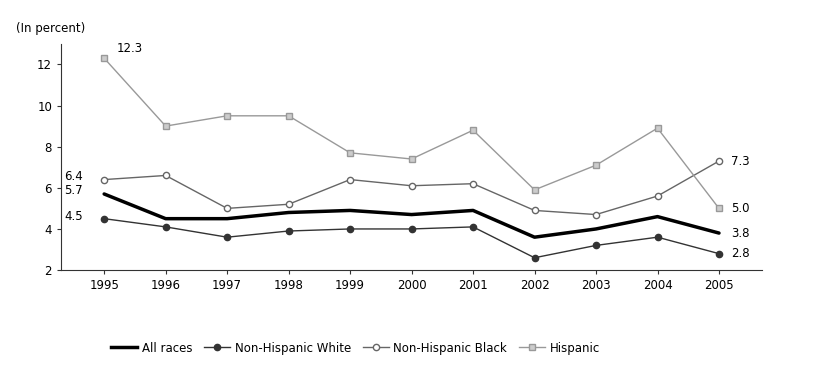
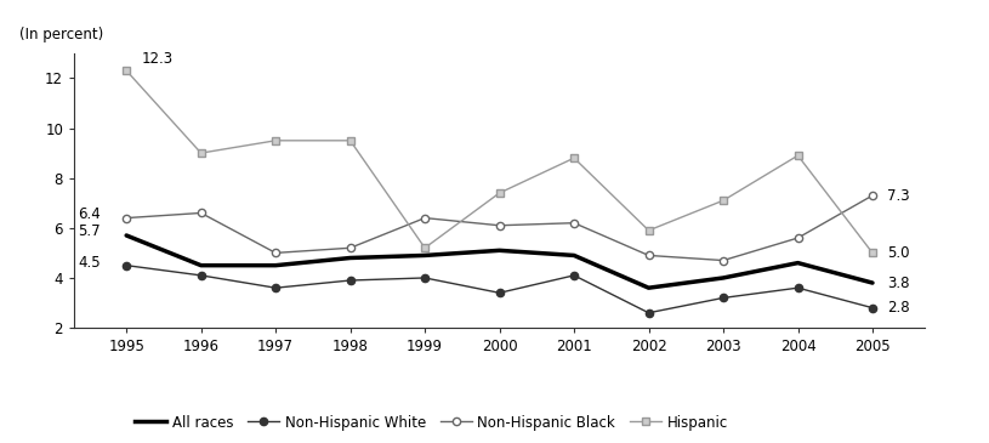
Hispanic/1999: 7.7 -> 5.2
All races/2000: 4.7 -> 5.1
Non-Hispanic White/2000: 4.0 -> 3.4
